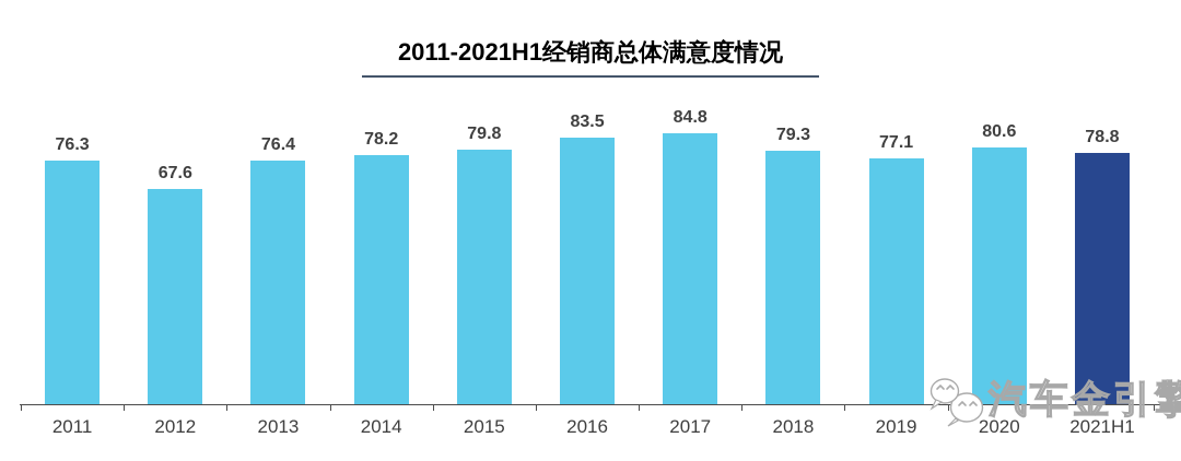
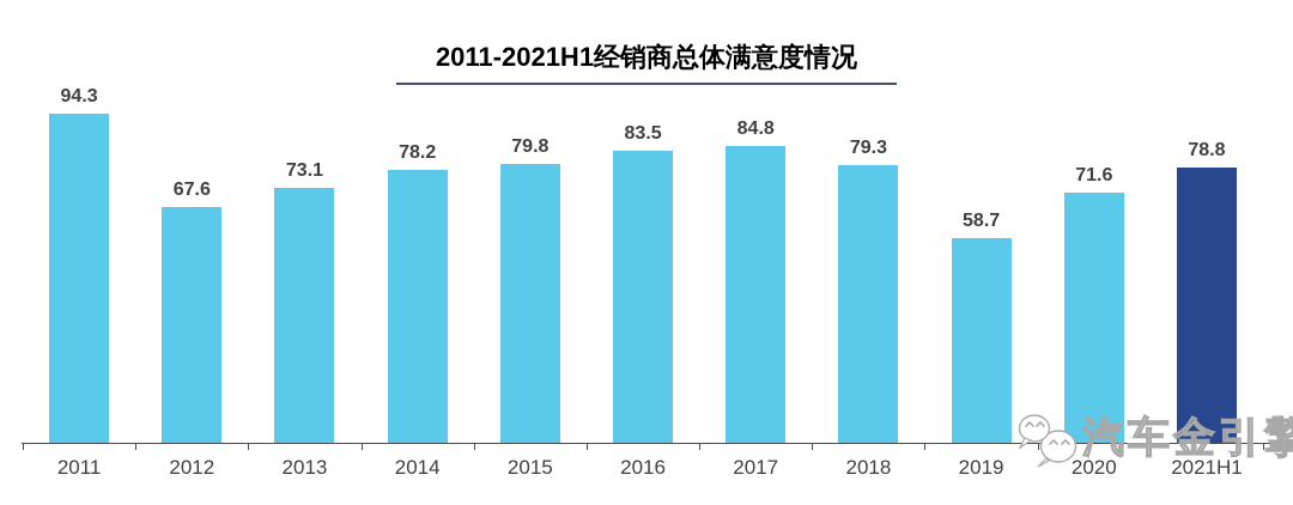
2011: 76.3 -> 94.3
2013: 76.4 -> 73.1
2019: 77.1 -> 58.7
2020: 80.6 -> 71.6
